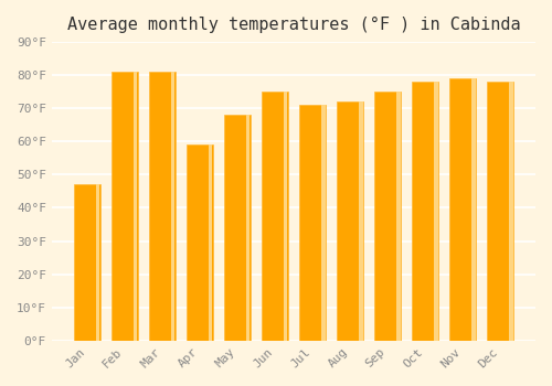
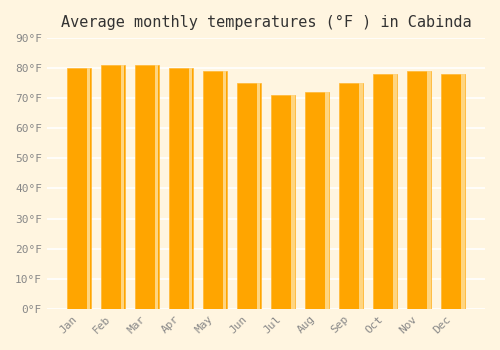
Jan: 47°F -> 80°F
Apr: 59°F -> 80°F
May: 68°F -> 79°F
